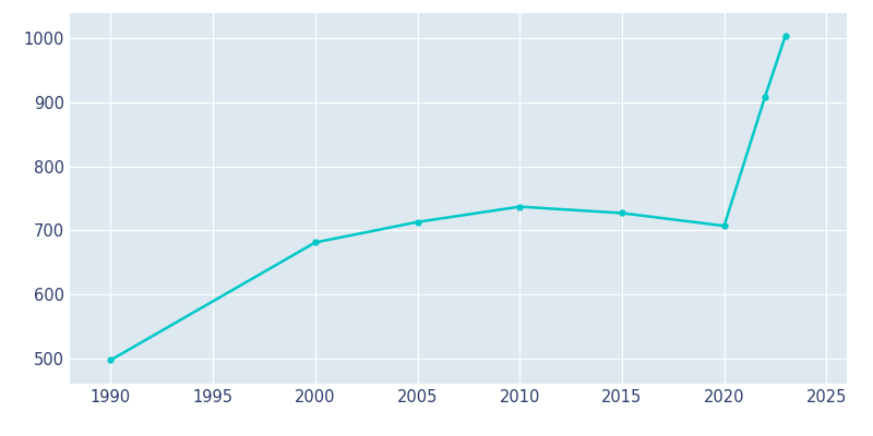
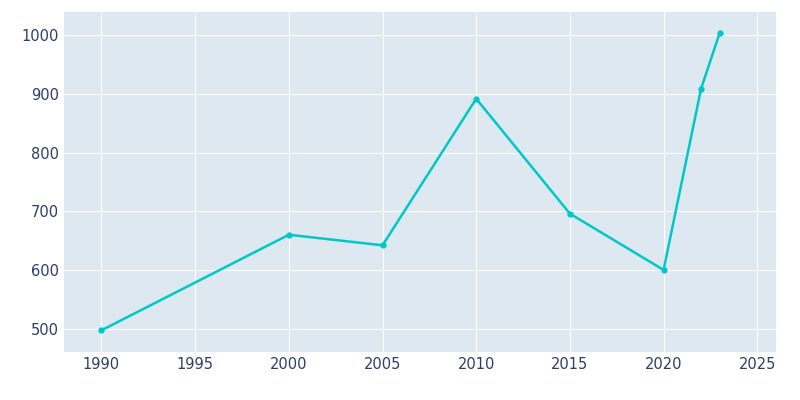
2000: 681 -> 660
2005: 713 -> 642
2010: 737 -> 892
2015: 727 -> 696
2020: 707 -> 600
